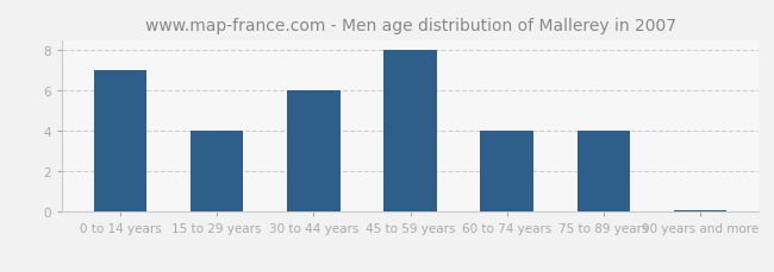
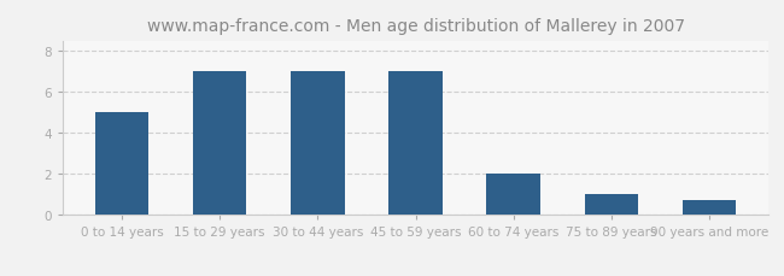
0 to 14 years: 7.0 -> 5.0
15 to 29 years: 4.0 -> 7.0
30 to 44 years: 6.0 -> 7.0
45 to 59 years: 8.0 -> 7.0
60 to 74 years: 4.0 -> 2.0
75 to 89 years: 4.0 -> 1.0
90 years and more: 0.1 -> 0.7
